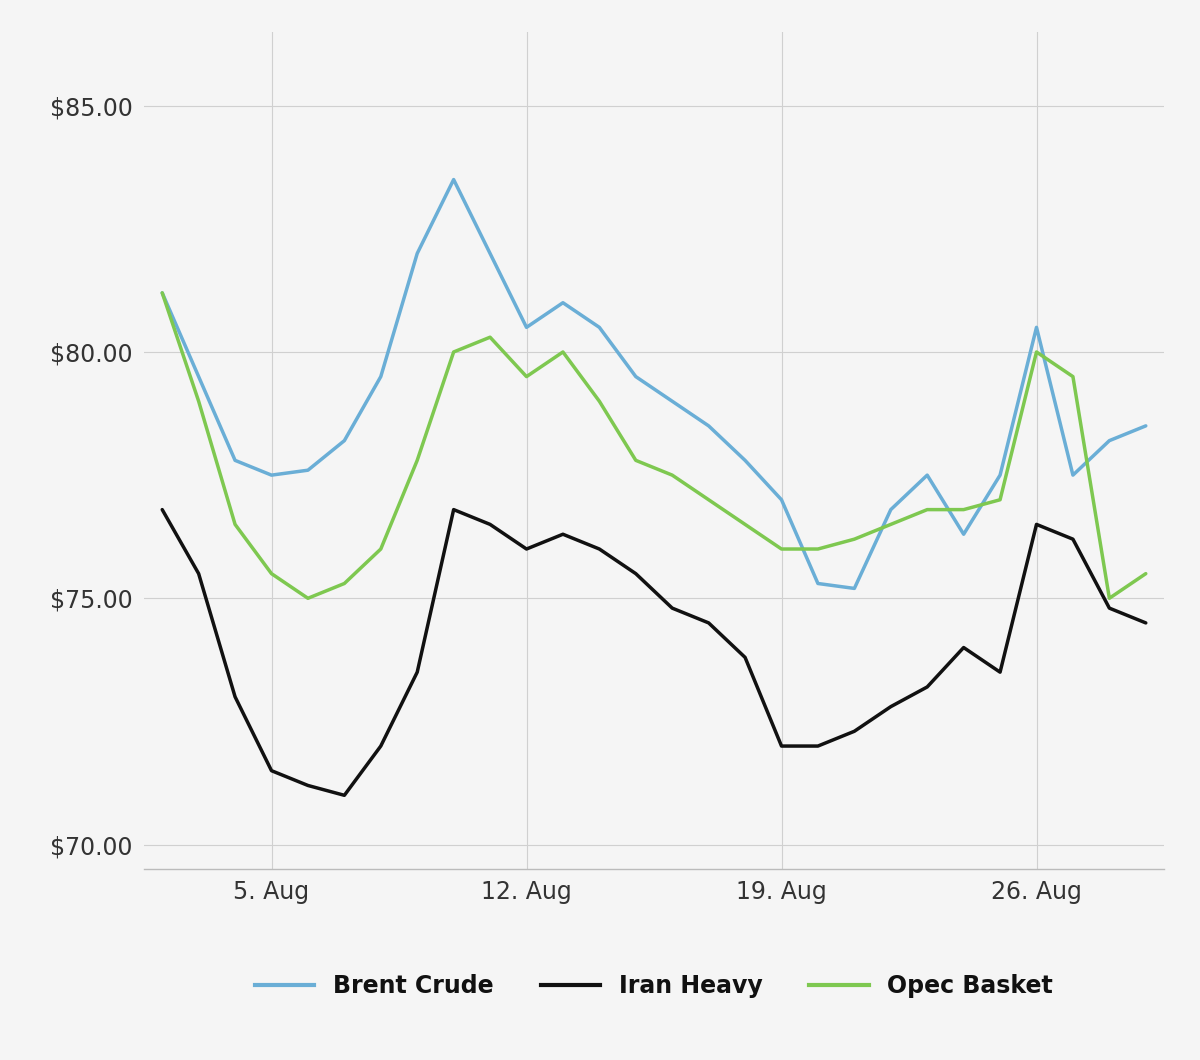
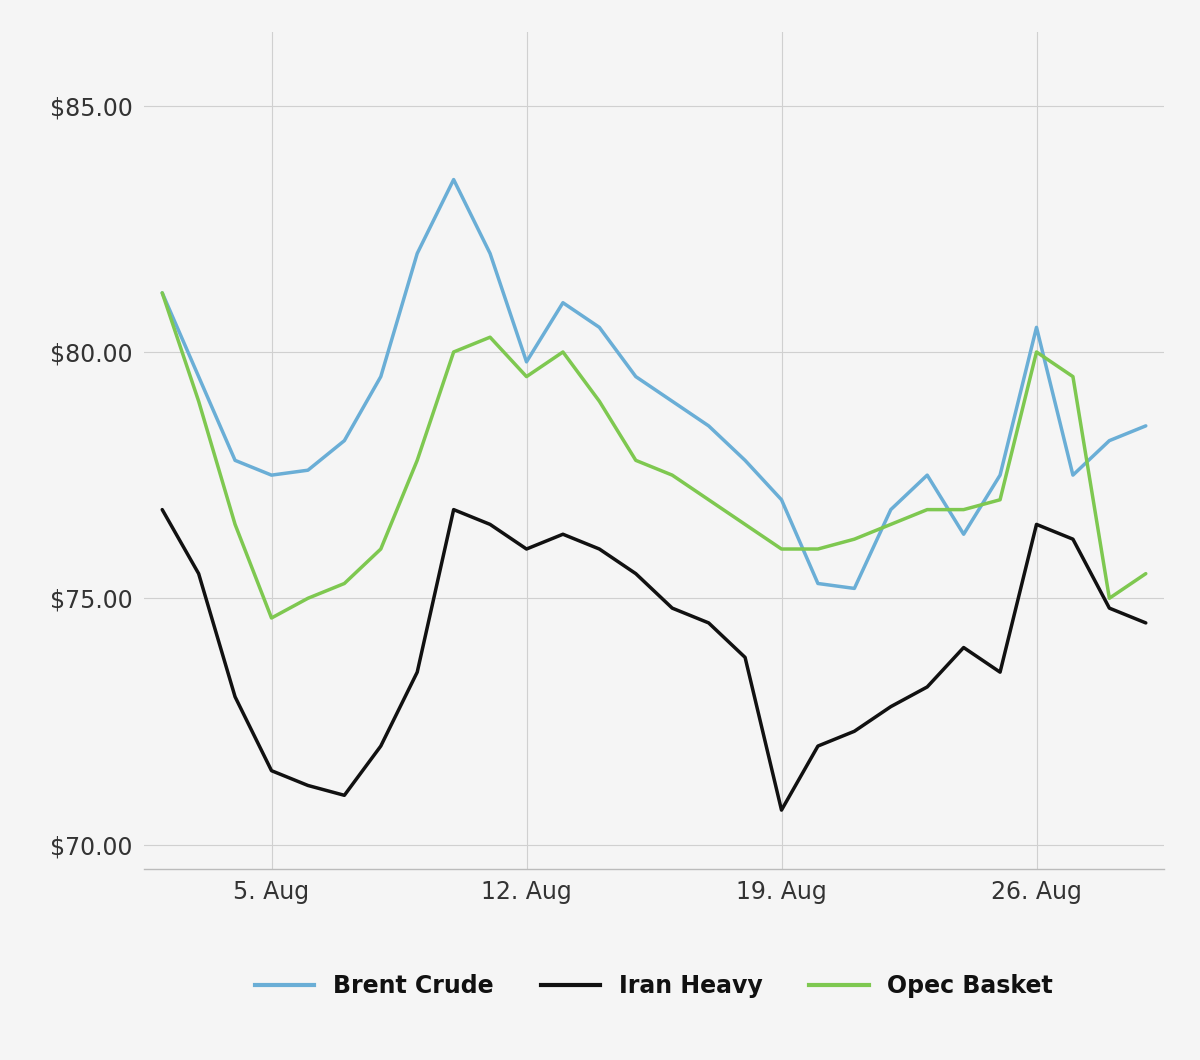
Opec Basket/5. Aug: $75.5 -> $74.6
Brent Crude/12. Aug: $80.5 -> $79.8
Iran Heavy/19. Aug: $72.0 -> $70.7
